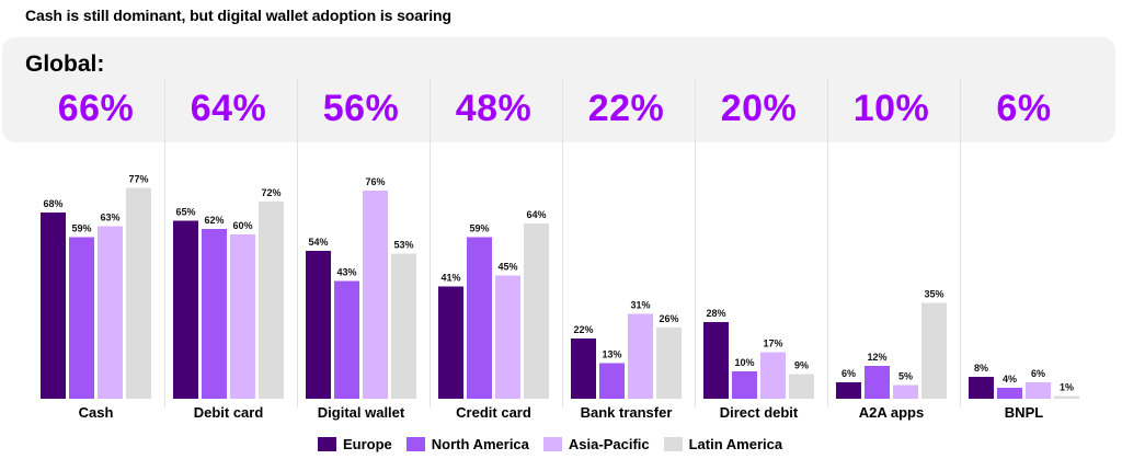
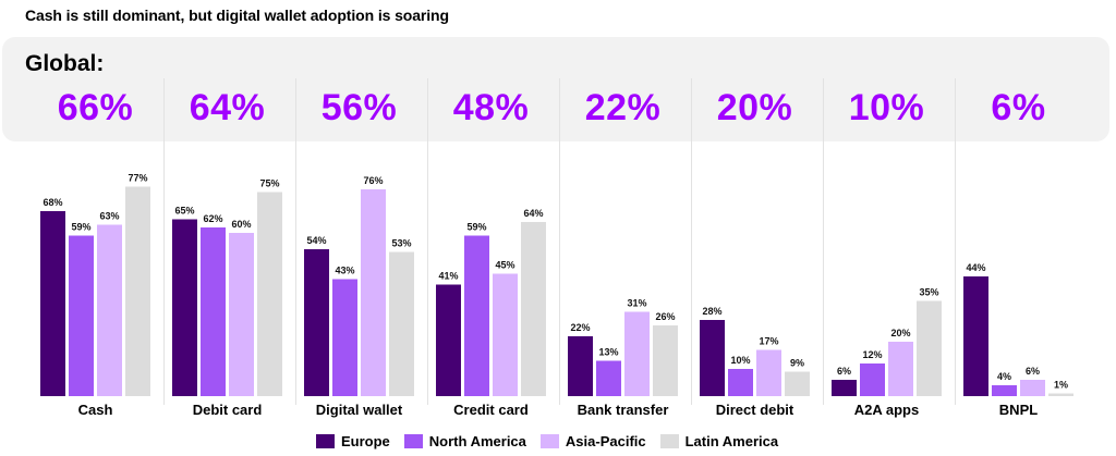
Latin America/Debit card: 72% -> 75%
Asia-Pacific/A2A apps: 5% -> 20%
Europe/BNPL: 8% -> 44%
